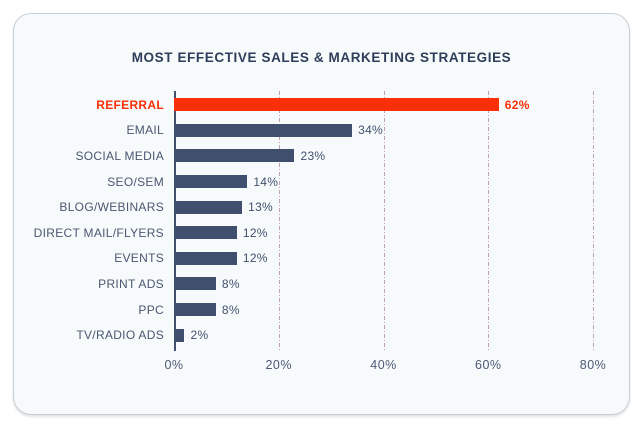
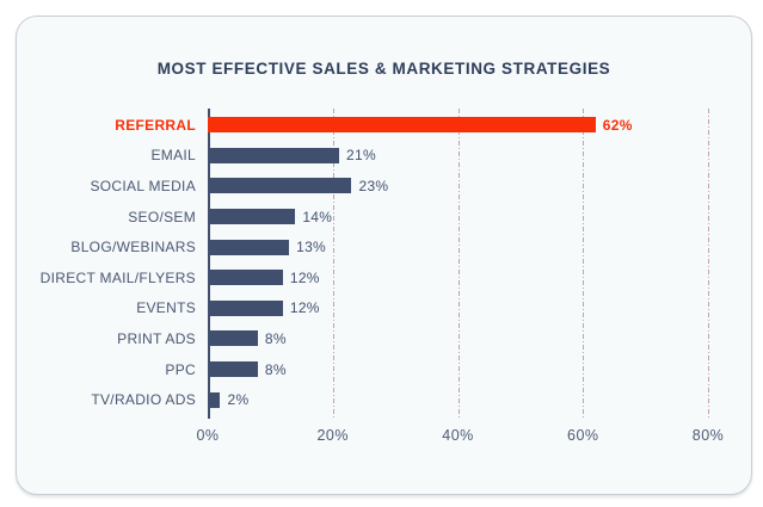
EMAIL: 34% -> 21%
